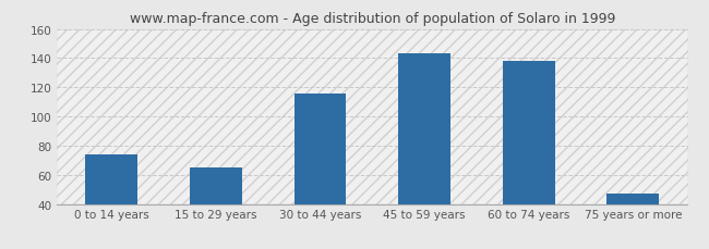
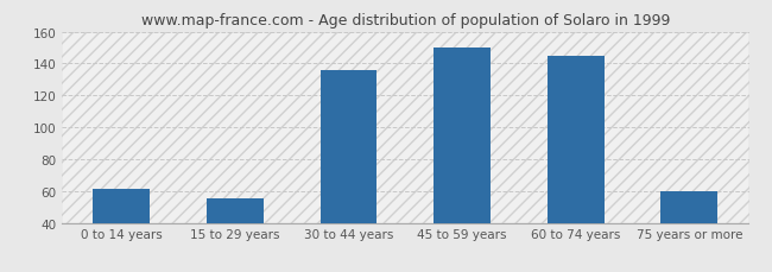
0 to 14 years: 74 -> 61
15 to 29 years: 65 -> 55
30 to 44 years: 116 -> 136
45 to 59 years: 143 -> 150
60 to 74 years: 138 -> 145
75 years or more: 47 -> 60
